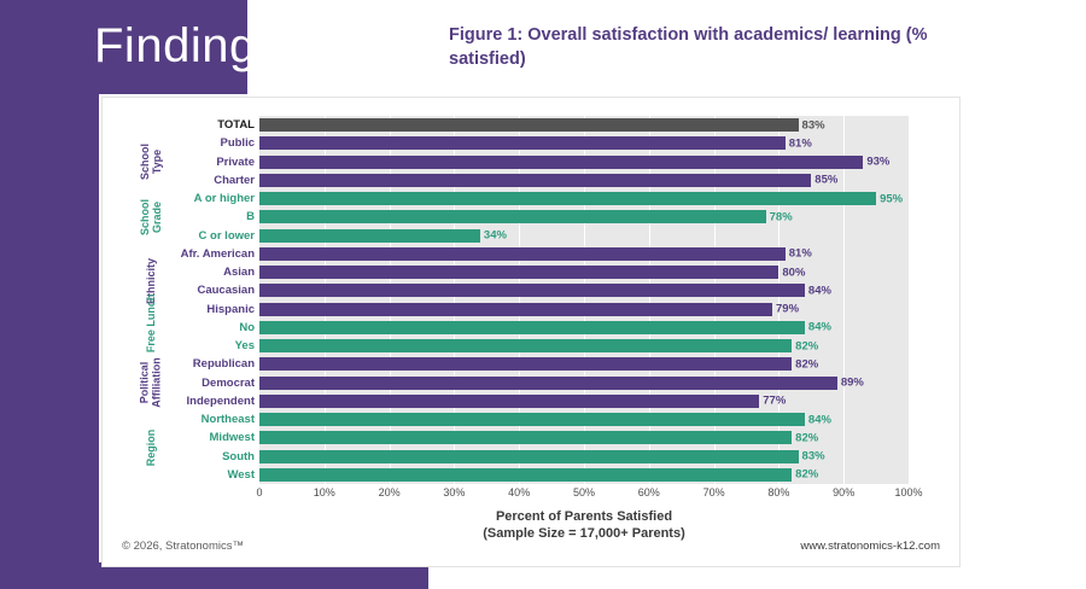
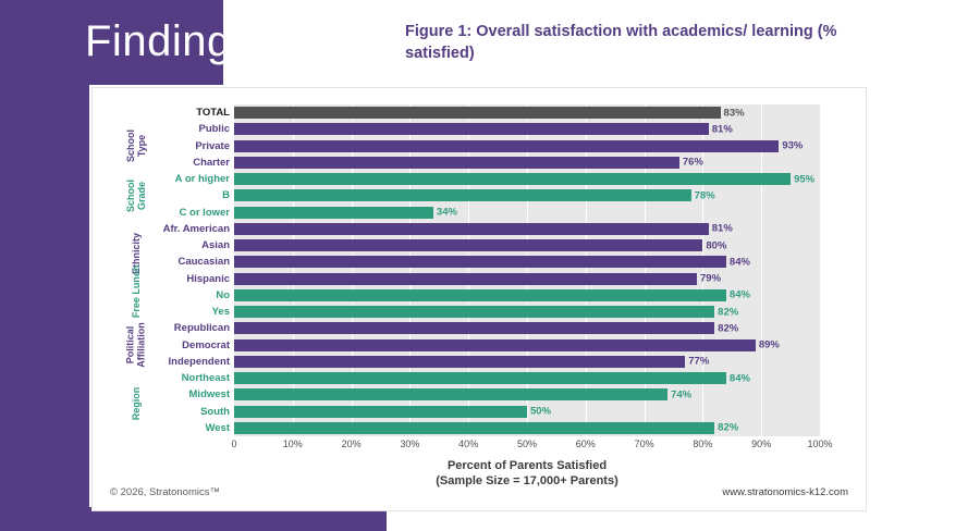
Charter: 85% -> 76%
Midwest: 82% -> 74%
South: 83% -> 50%
